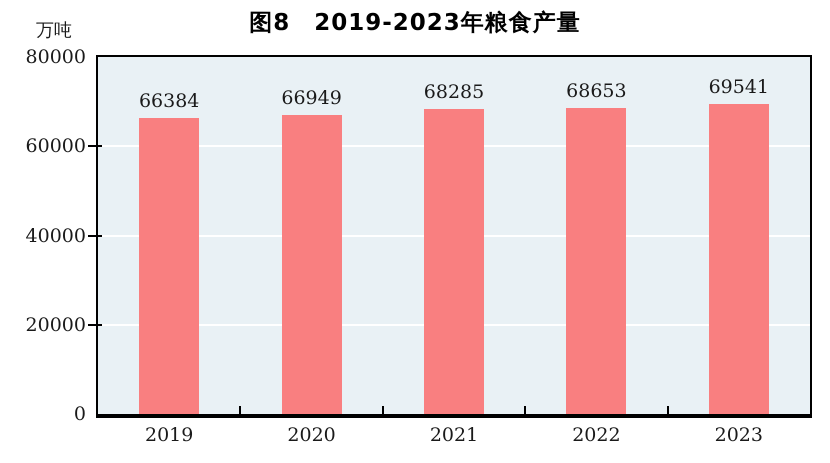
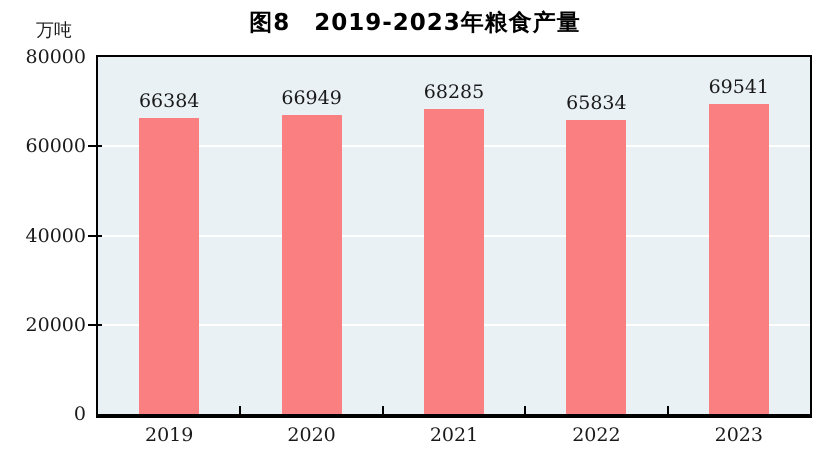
2022: 68653 -> 65834
